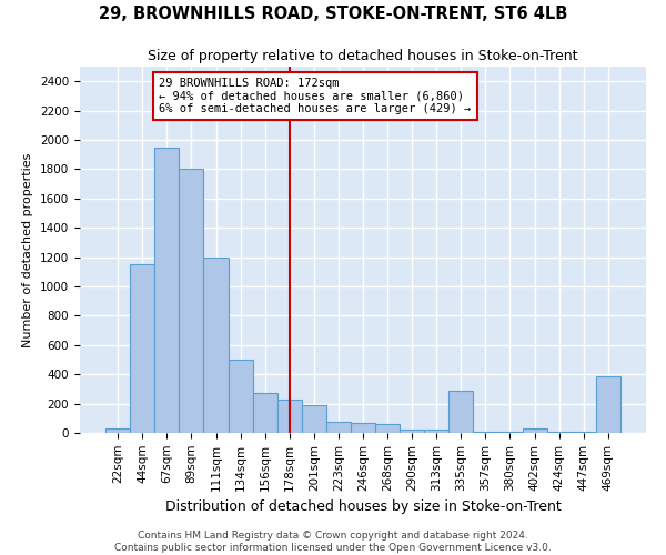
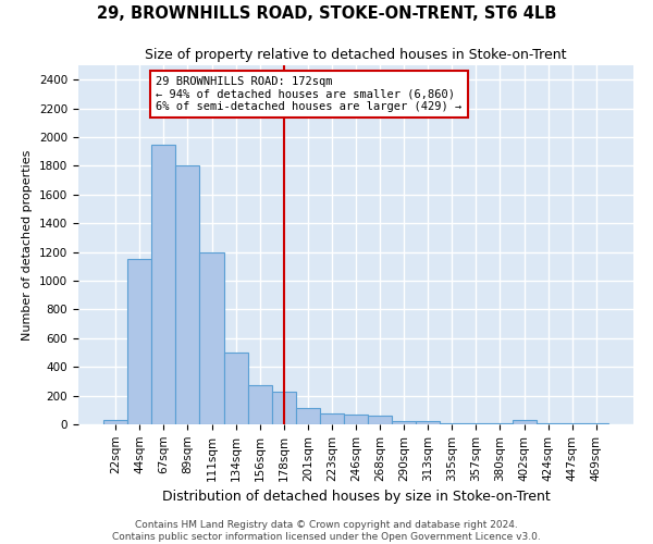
201sqm: 190 -> 110
335sqm: 290 -> 0
469sqm: 390 -> 0
